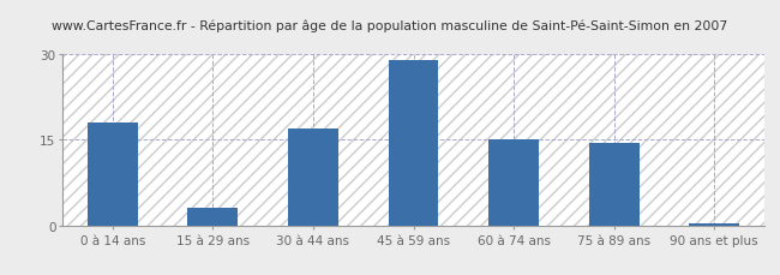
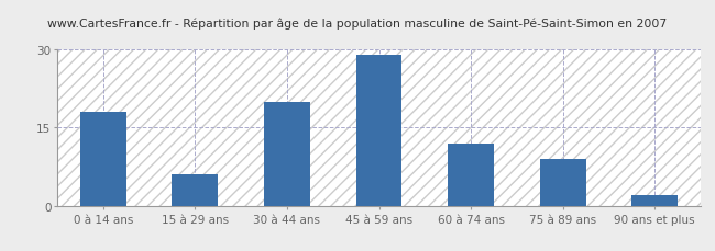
15 à 29 ans: 3.0 -> 6.0
30 à 44 ans: 17.0 -> 20.0
60 à 74 ans: 15.0 -> 12.0
75 à 89 ans: 14.5 -> 9.0
90 ans et plus: 0.3 -> 2.0
